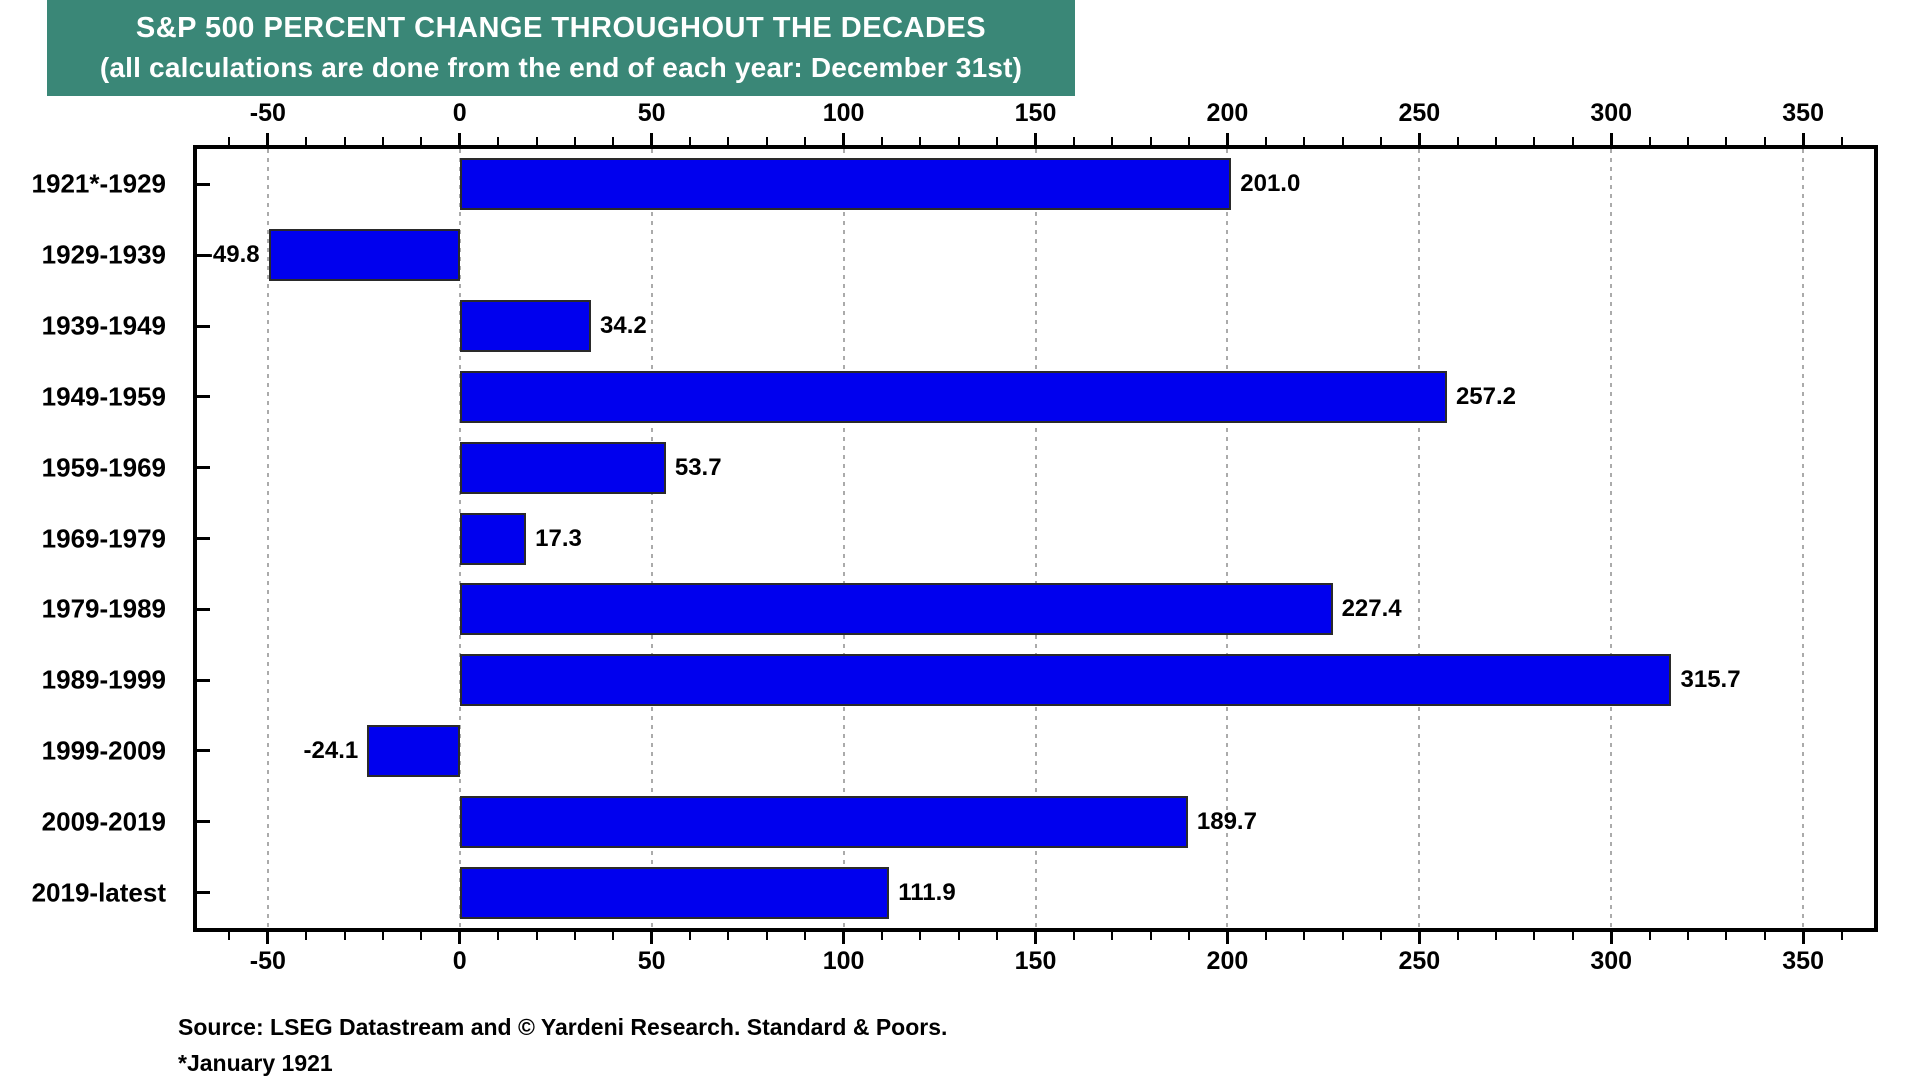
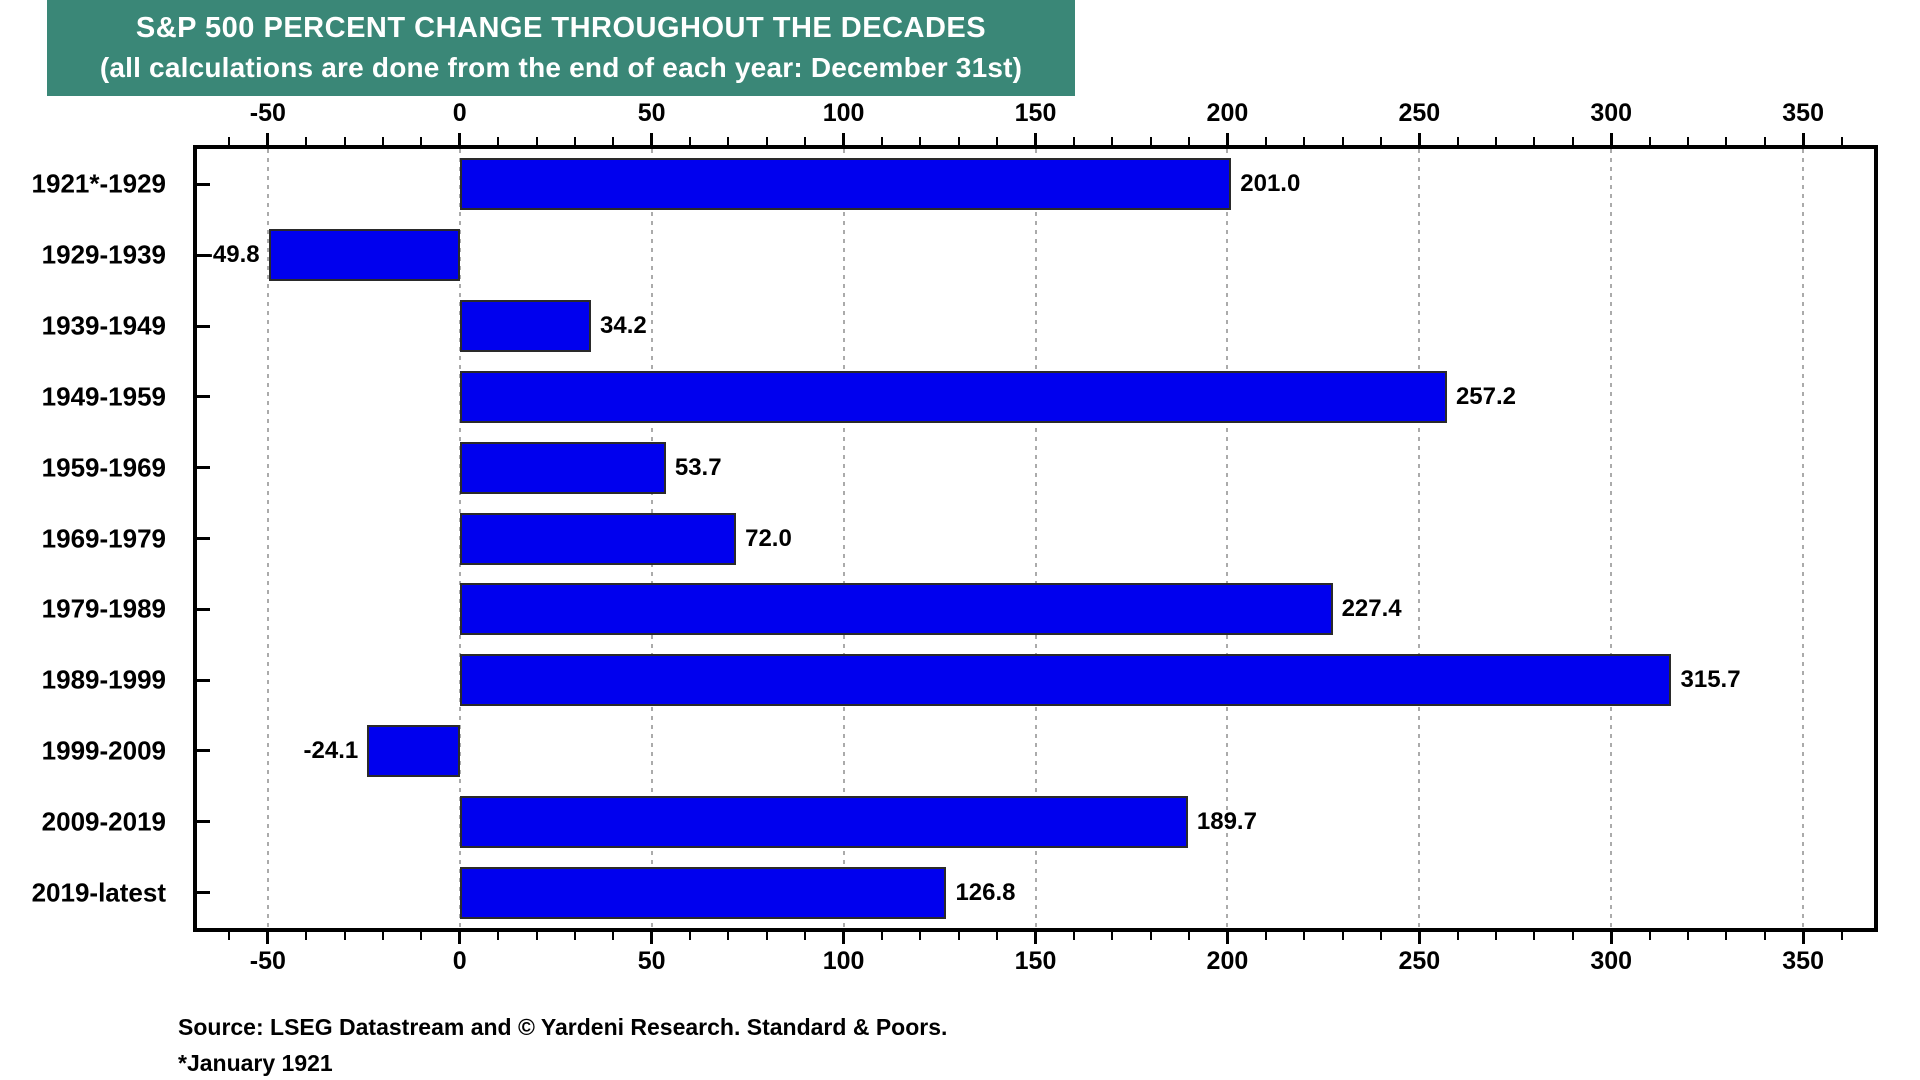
1969-1979: 17.3 -> 72.0
2019-latest: 111.9 -> 126.8
